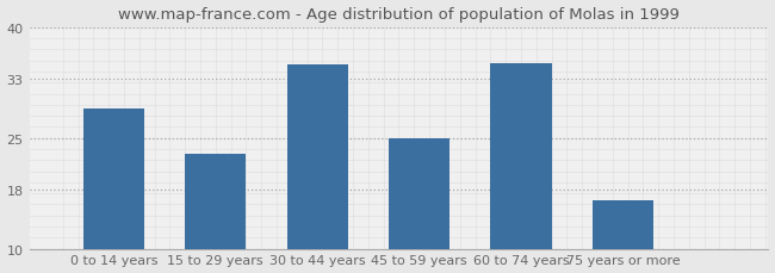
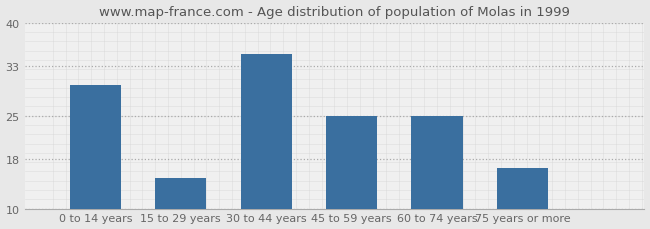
0 to 14 years: 29.0 -> 30.0
15 to 29 years: 22.8 -> 15.0
60 to 74 years: 35.2 -> 25.0
